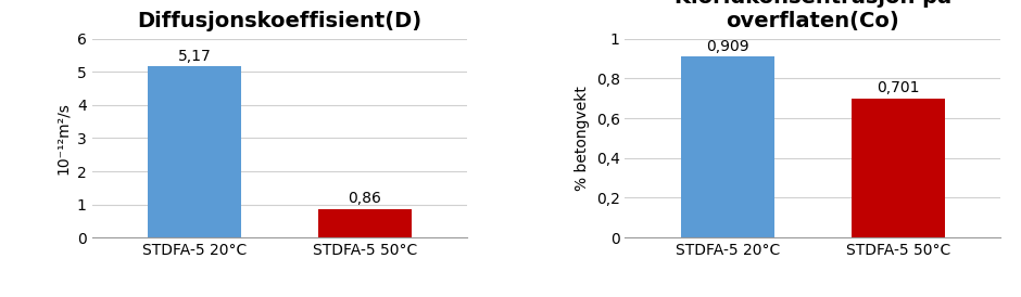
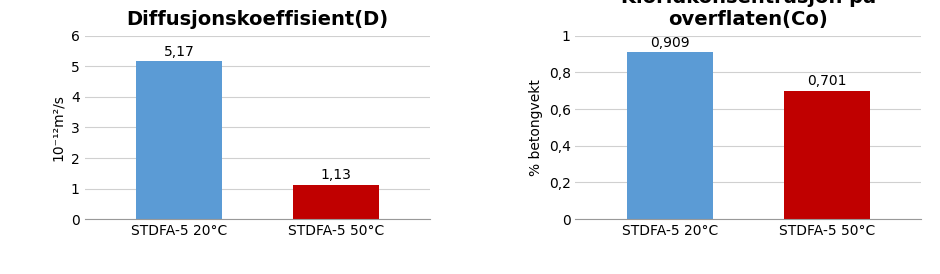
Diffusjonskoeffisient(D)/STDFA-5 50°C: 0,86 -> 1,13
